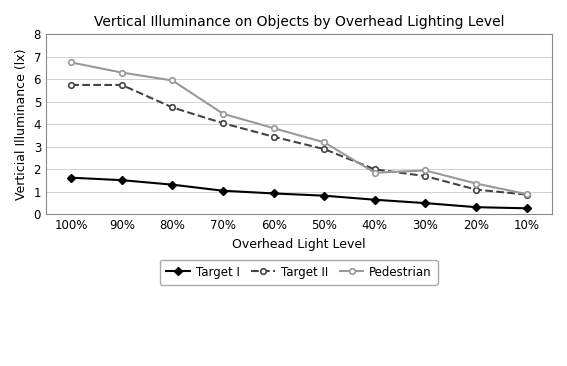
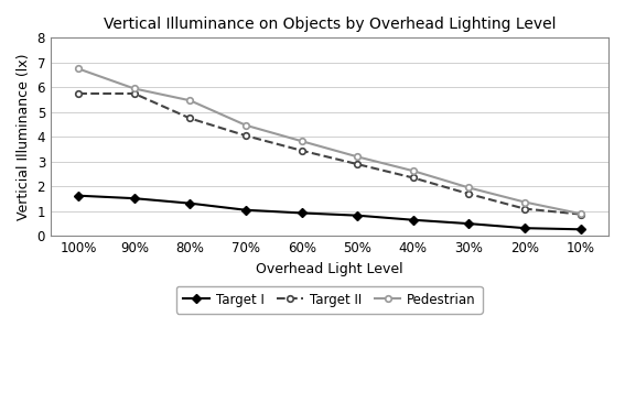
Pedestrian/90%: 6.30 -> 5.95
Pedestrian/80%: 5.95 -> 5.47
Target II/40%: 2.00 -> 2.35
Pedestrian/40%: 1.85 -> 2.63
